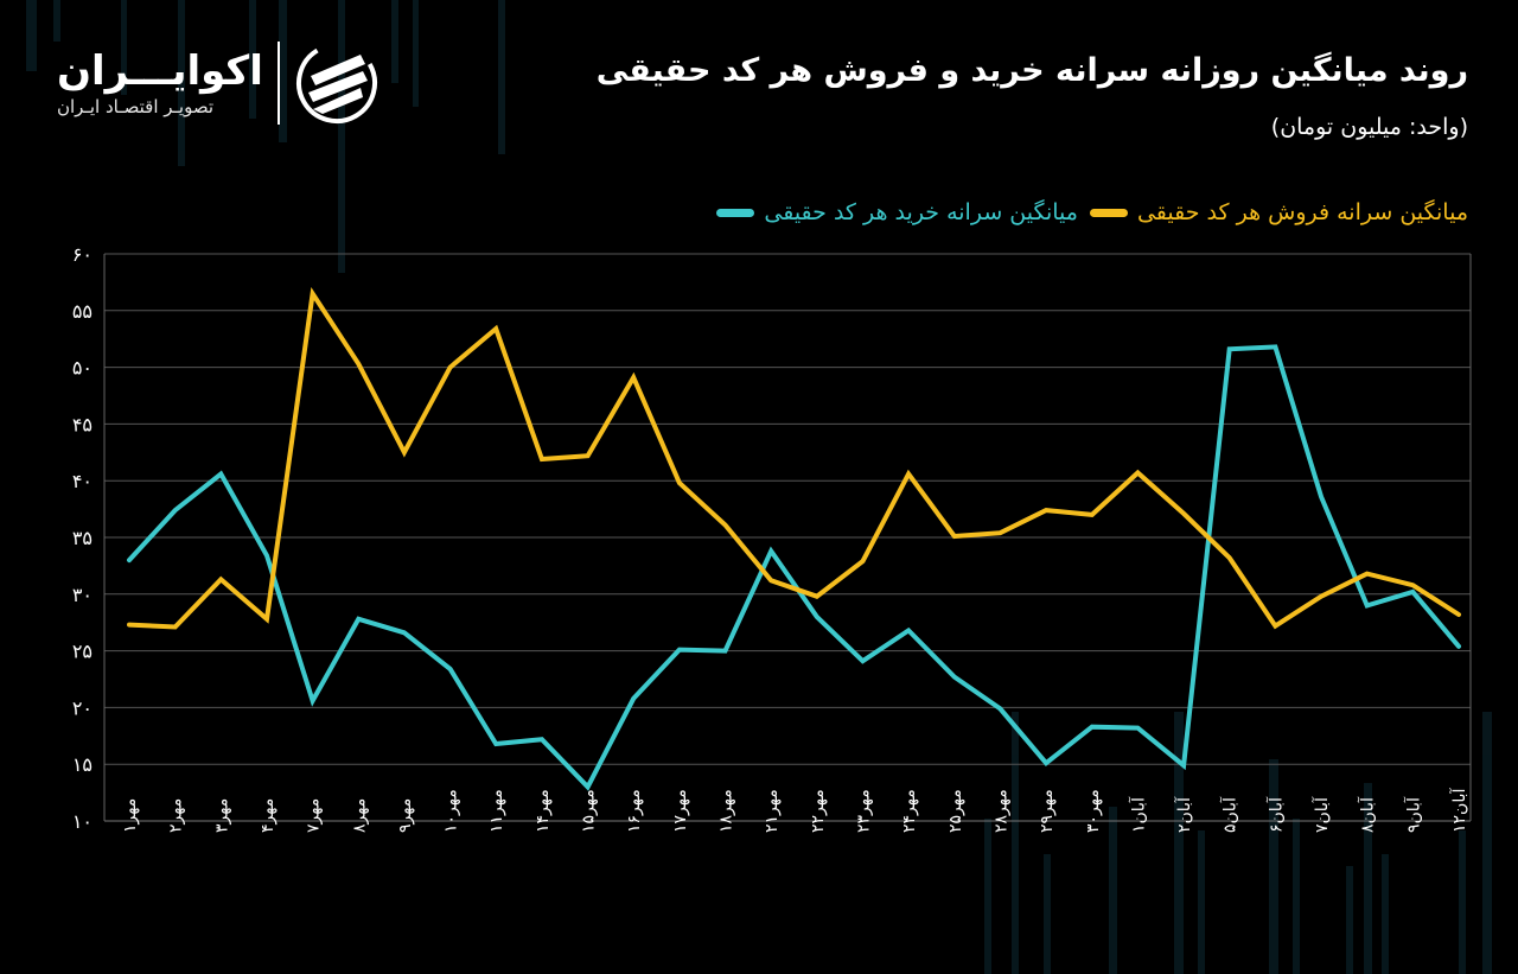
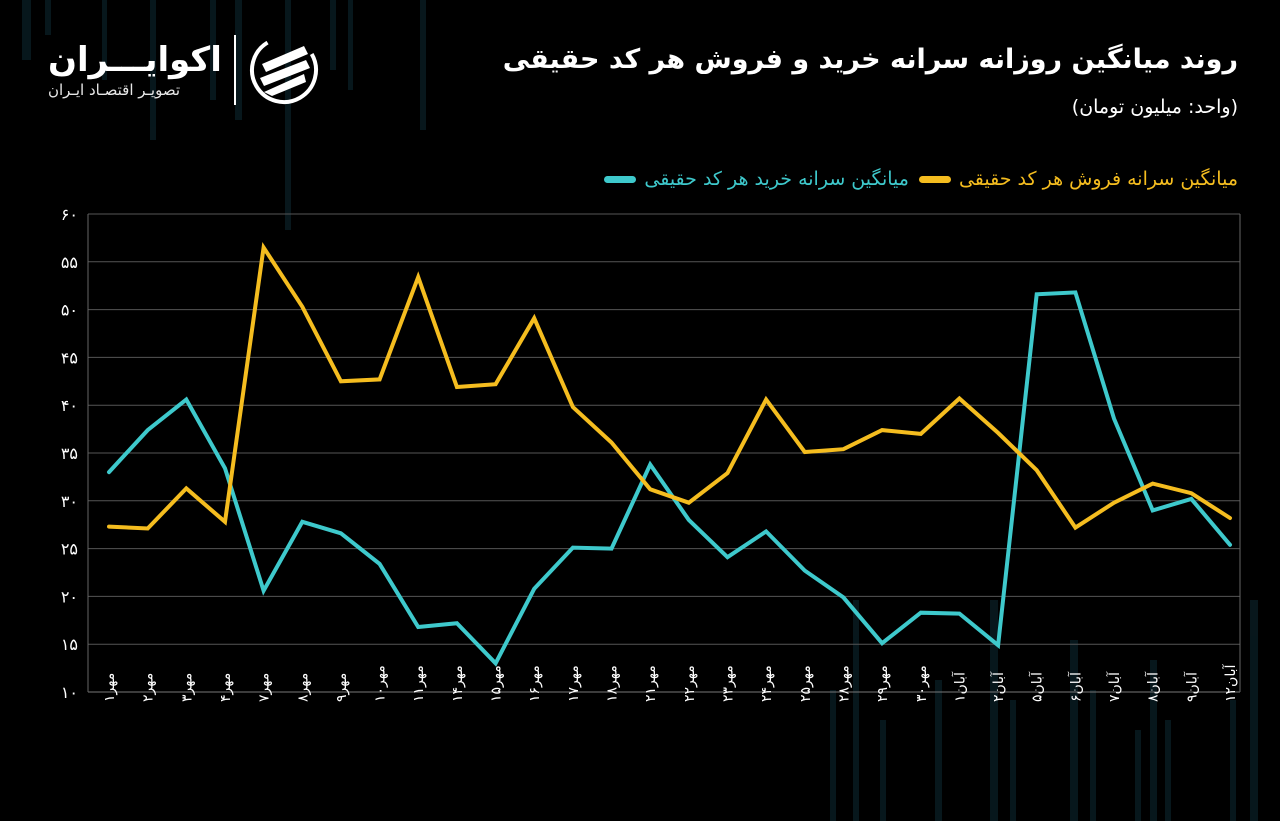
میانگین سرانه فروش هر کد حقیقی/مهر۱۰: 50 -> 43
